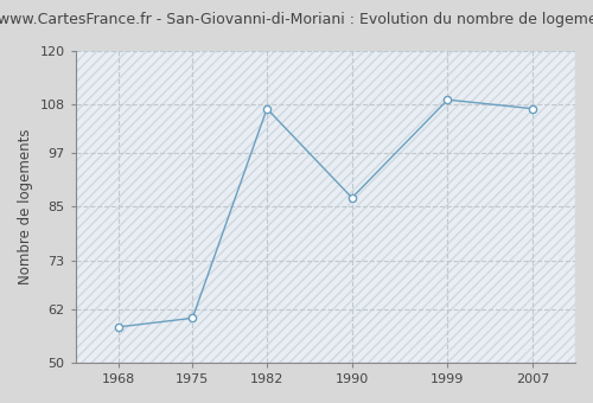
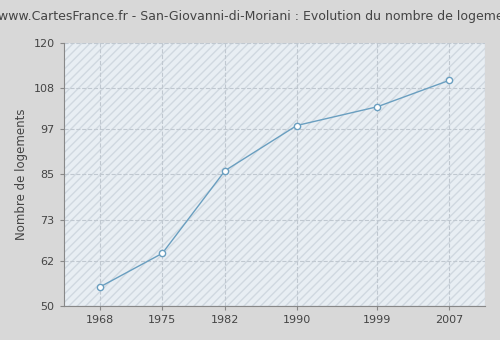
1968: 58 -> 55
1975: 60 -> 64
1982: 107 -> 86
1990: 87 -> 98
1999: 109 -> 103
2007: 107 -> 110
